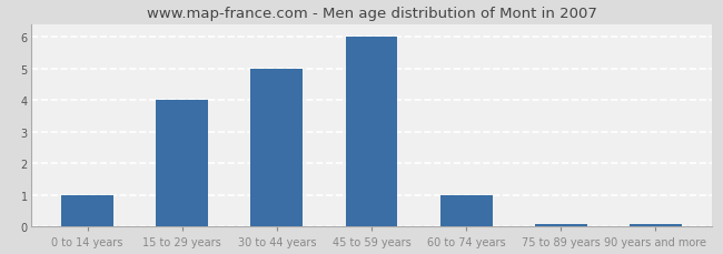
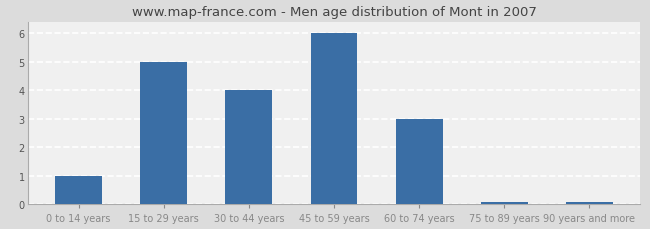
15 to 29 years: 4.00 -> 5.00
30 to 44 years: 5.00 -> 4.00
60 to 74 years: 1.00 -> 3.00
